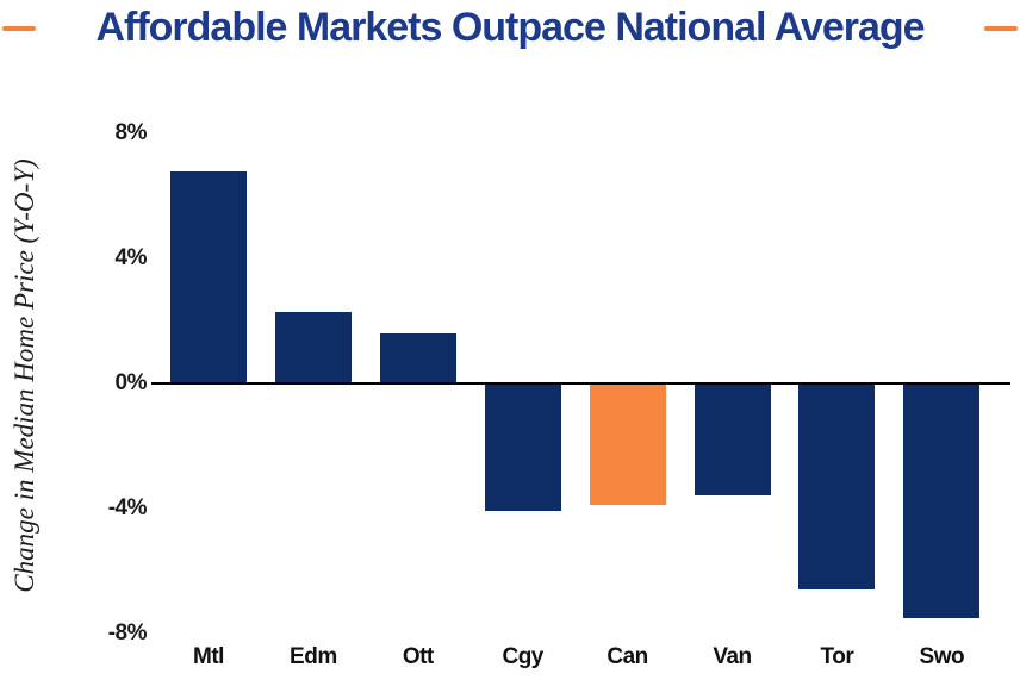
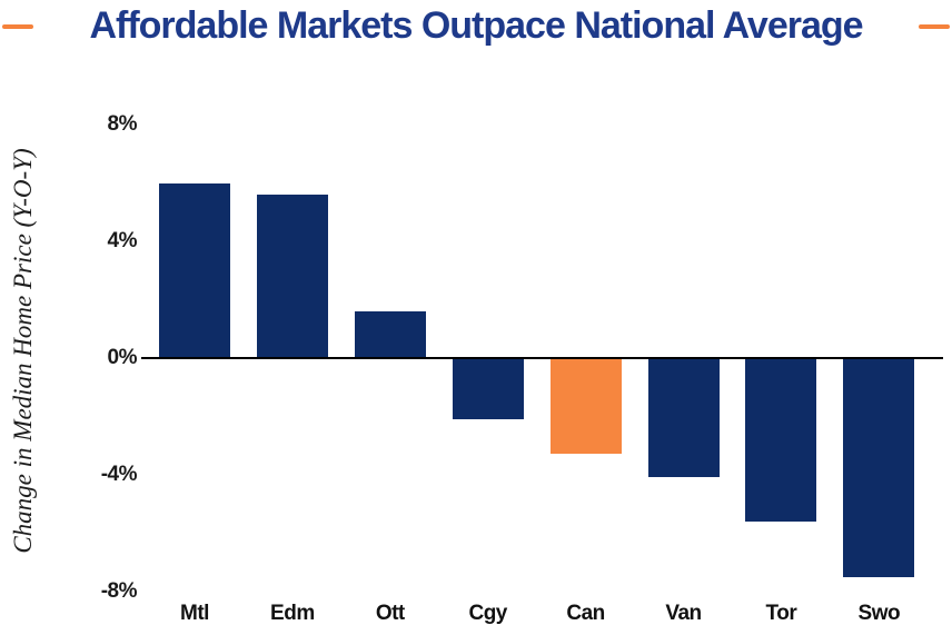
Mtl: 6.8% -> 6.0%
Edm: 2.3% -> 5.6%
Cgy: -4.1% -> -2.1%
Can: -3.9% -> -3.3%
Van: -3.6% -> -4.1%
Tor: -6.6% -> -5.6%
